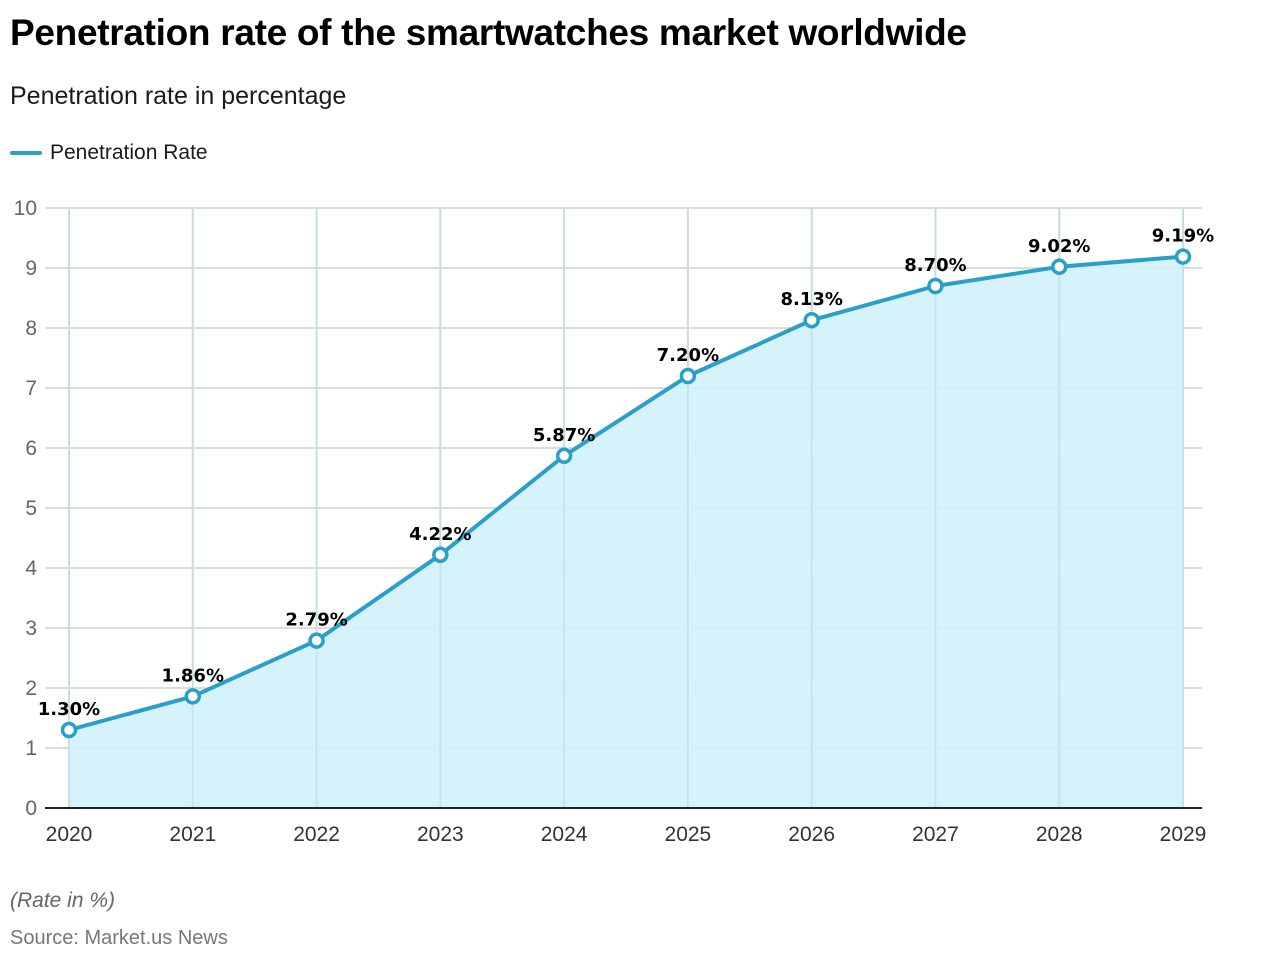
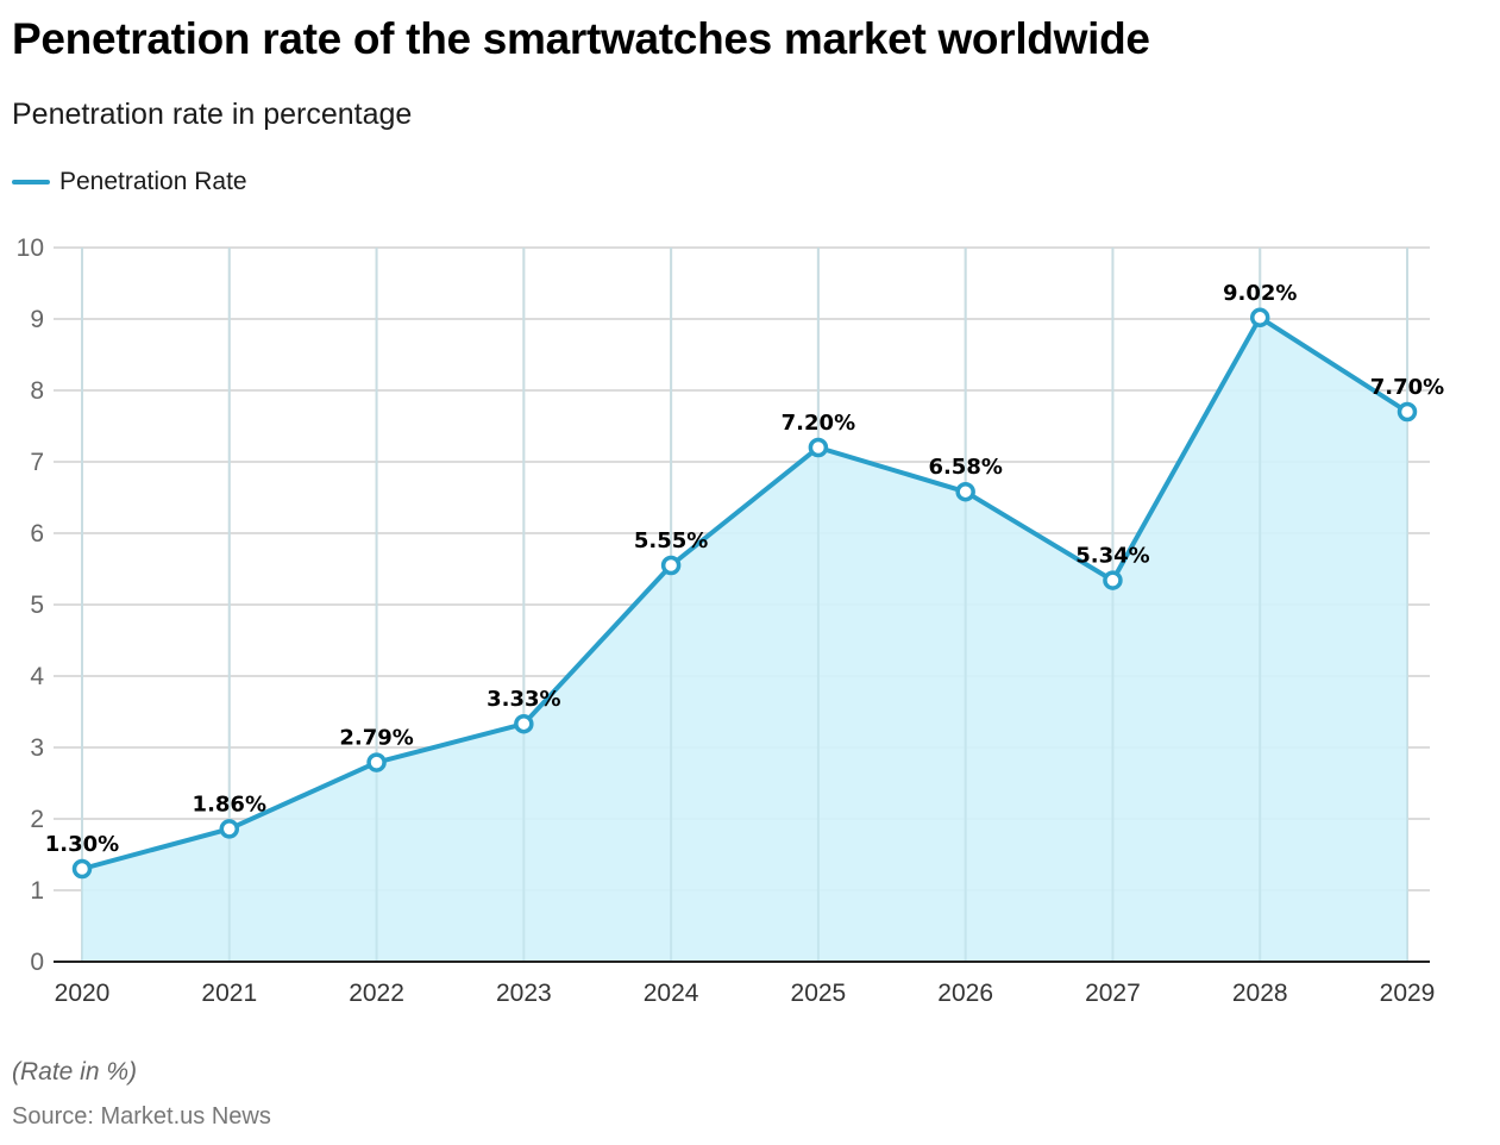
2023: 4.22% -> 3.33%
2024: 5.87% -> 5.55%
2026: 8.13% -> 6.58%
2027: 8.70% -> 5.34%
2029: 9.19% -> 7.70%
